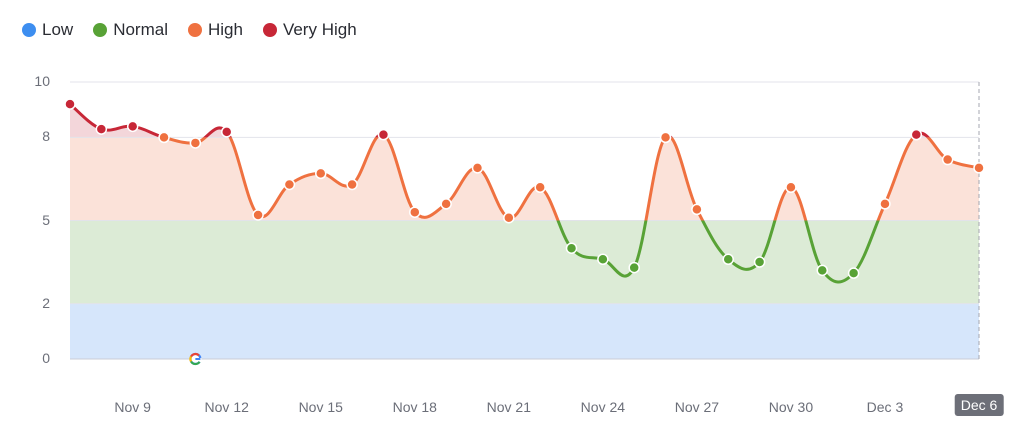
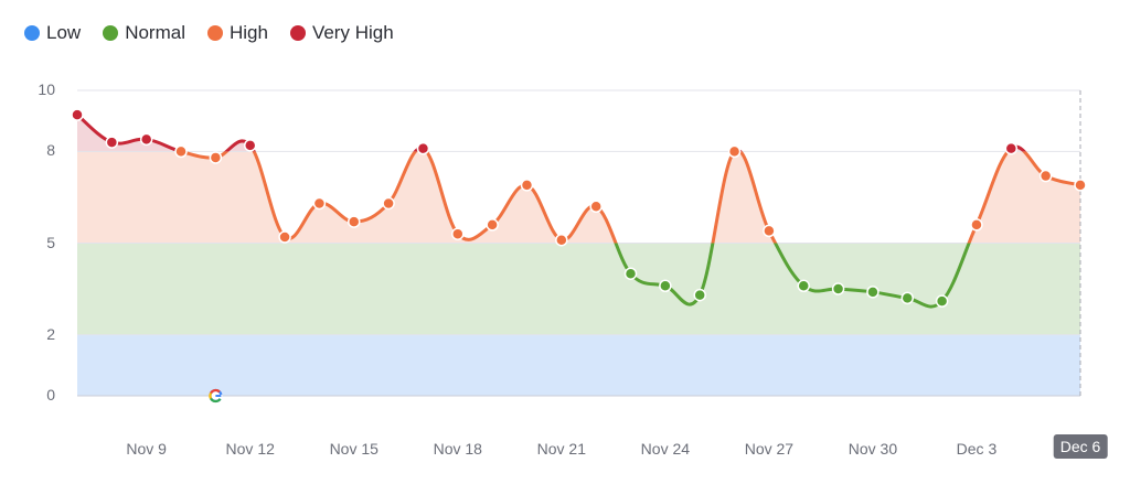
Nov 15: 6.7 -> 5.7
Nov 30: 6.2 -> 3.4
